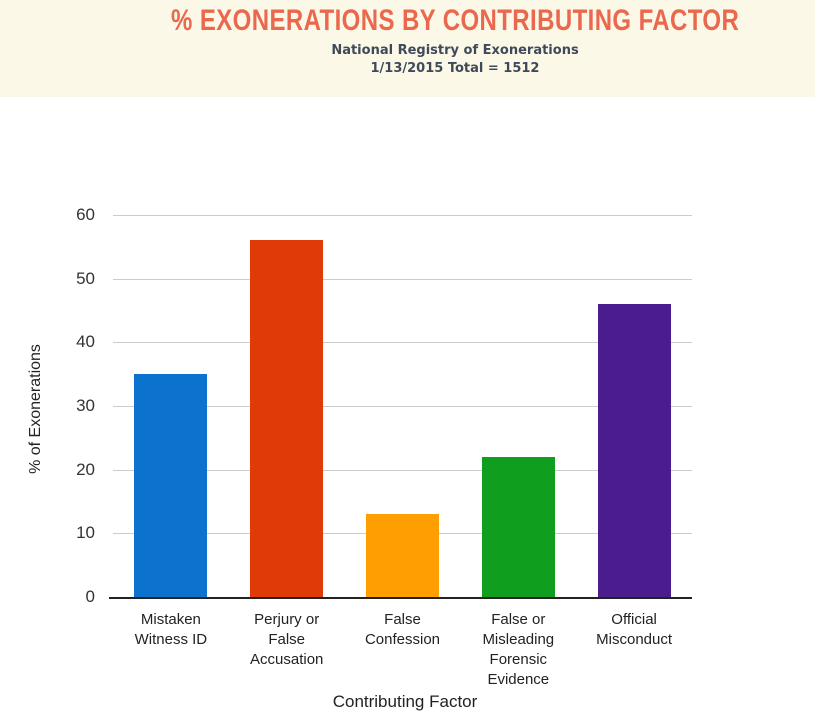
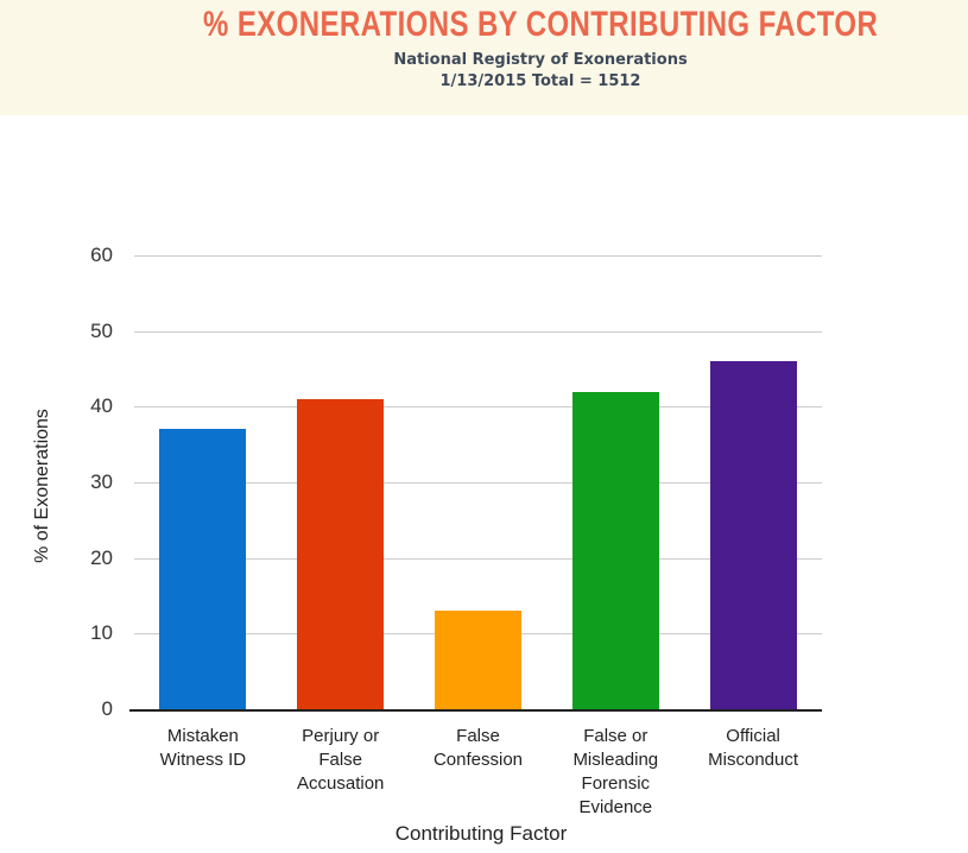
Mistaken Witness ID: 35 -> 37
Perjury or False Accusation: 56 -> 41
False or Misleading Forensic Evidence: 22 -> 42
